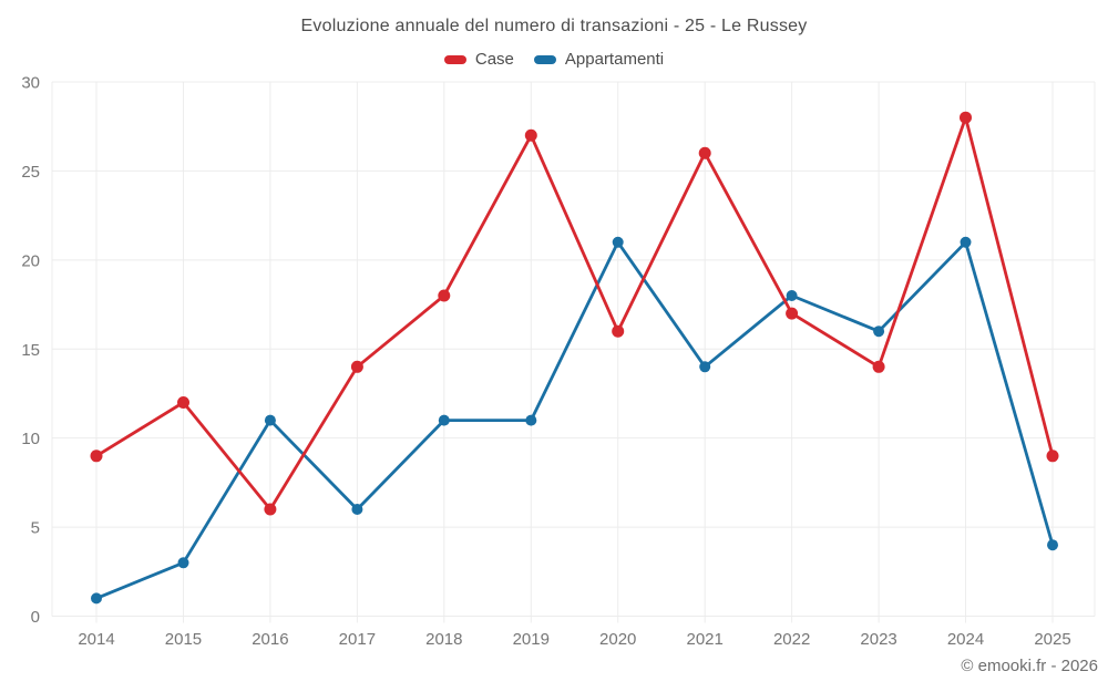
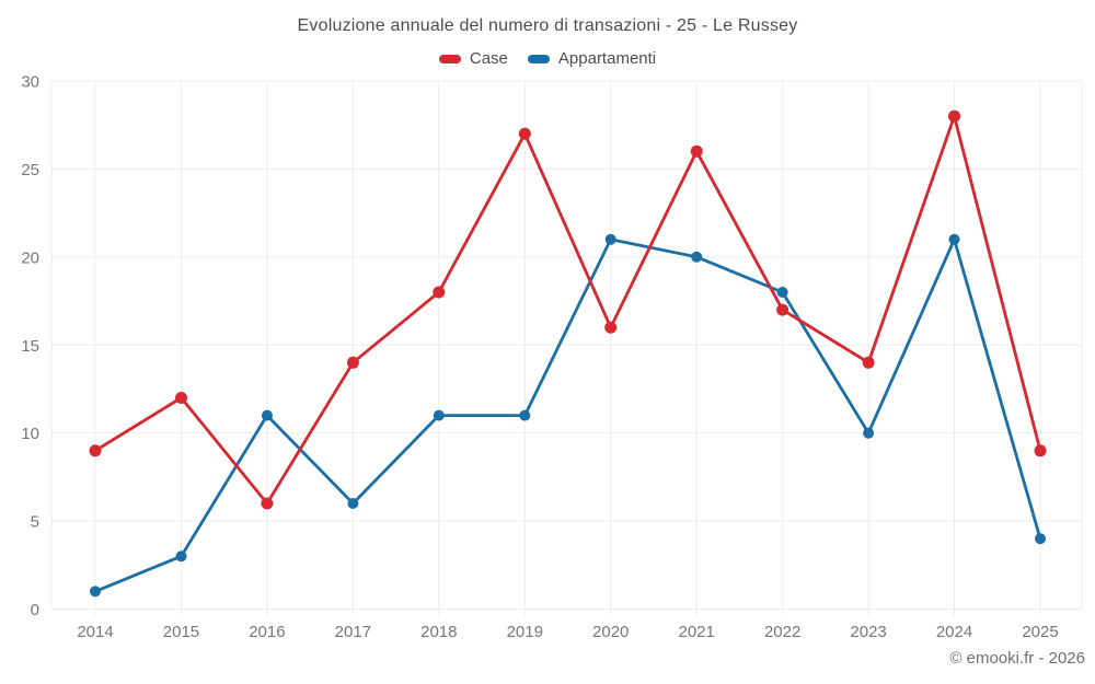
Appartamenti/2021: 14 -> 20
Appartamenti/2023: 16 -> 10
